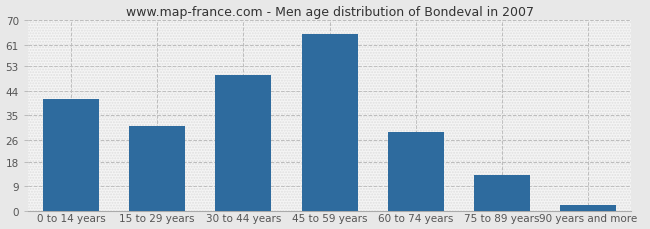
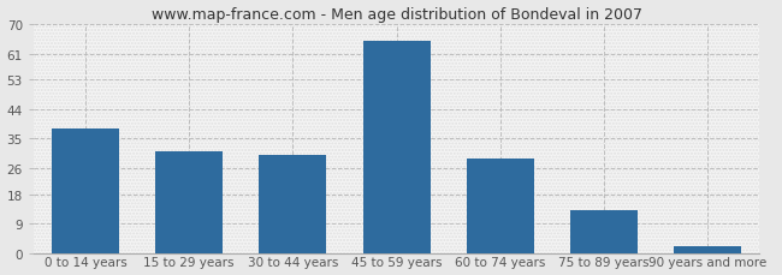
0 to 14 years: 41 -> 38
30 to 44 years: 50 -> 30
